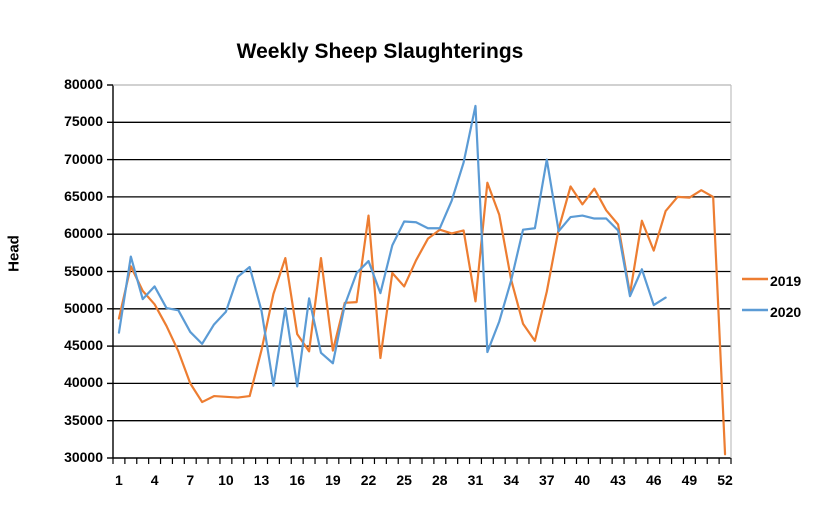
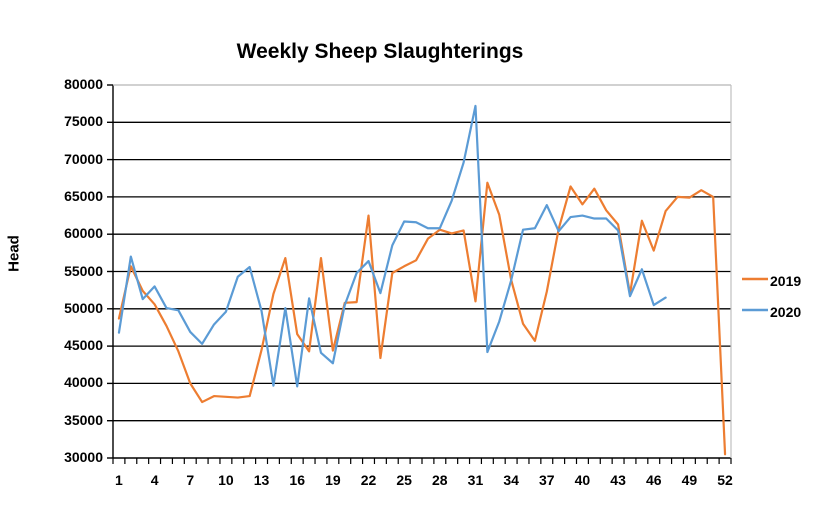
2019/25: 53000 -> 56000
2020/37: 70000 -> 64000
